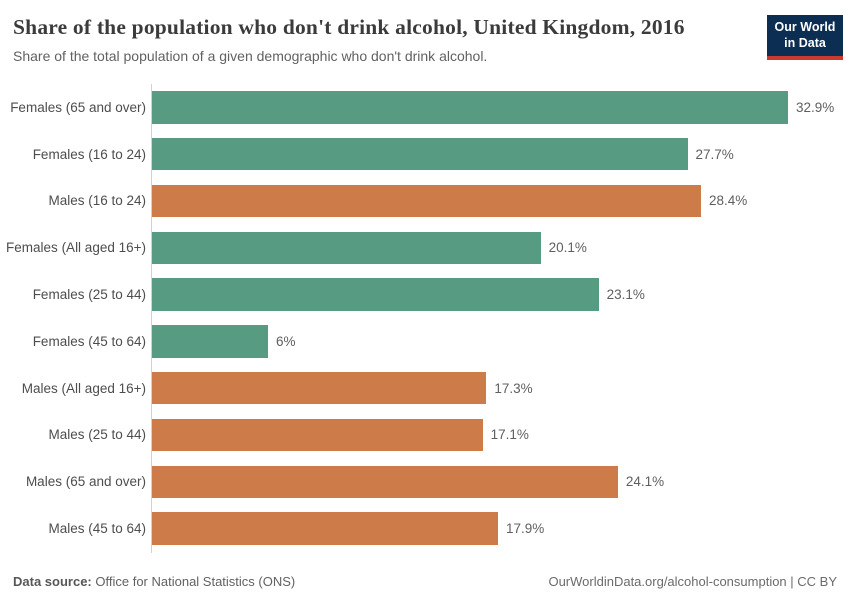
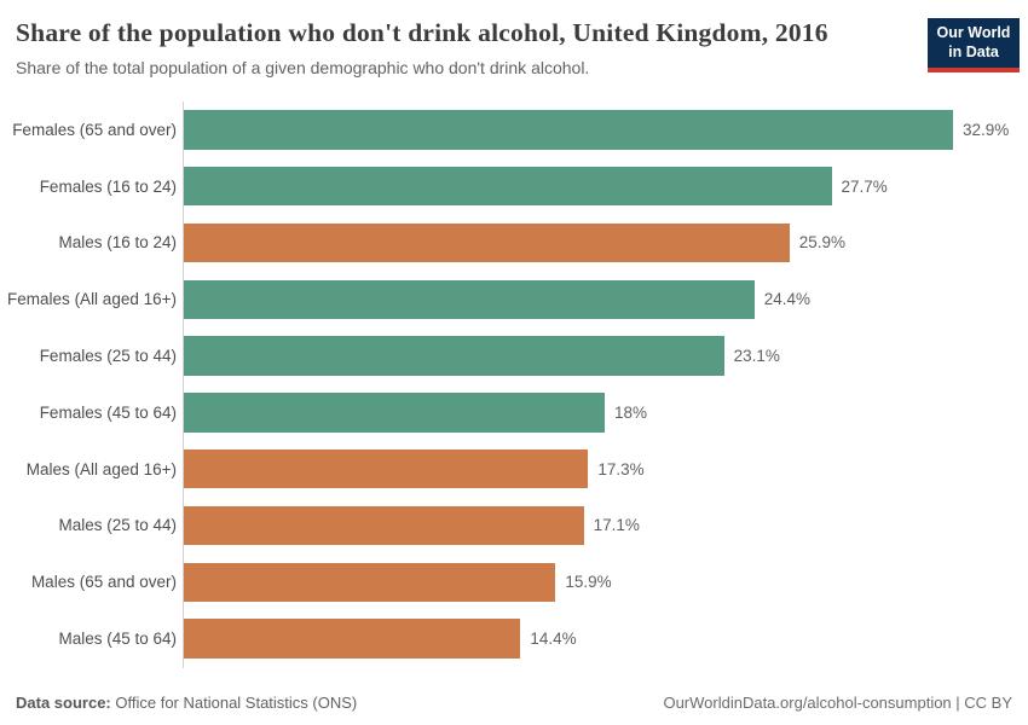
Males (16 to 24): 28.4% -> 25.9%
Females (All aged 16+): 20.1% -> 24.4%
Females (45 to 64): 6% -> 18%
Males (65 and over): 24.1% -> 15.9%
Males (45 to 64): 17.9% -> 14.4%
